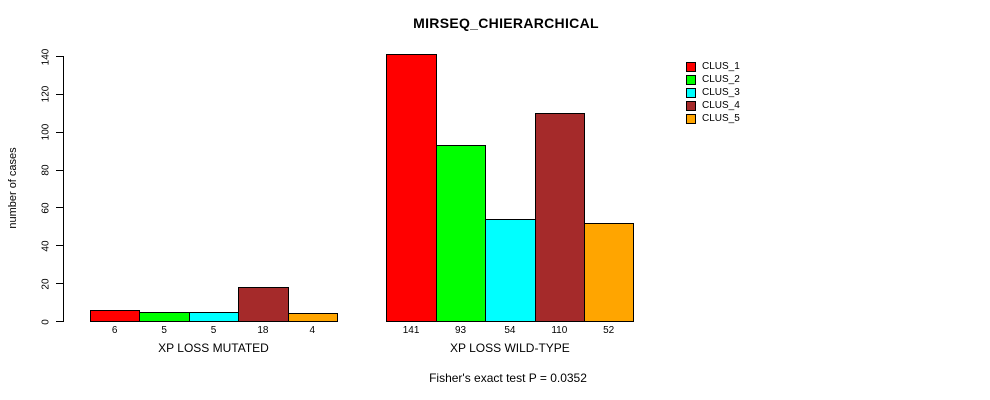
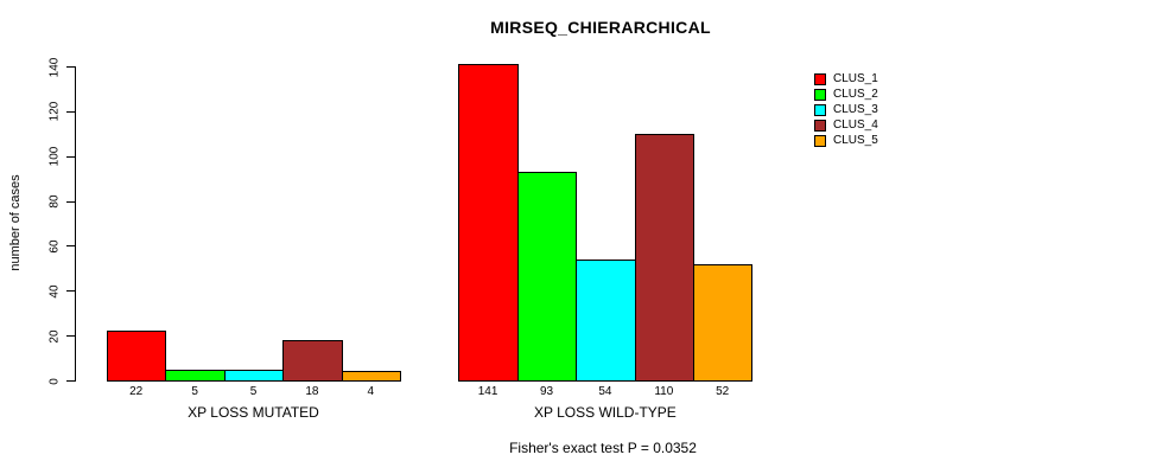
CLUS_1/XP LOSS MUTATED: 6 -> 22
